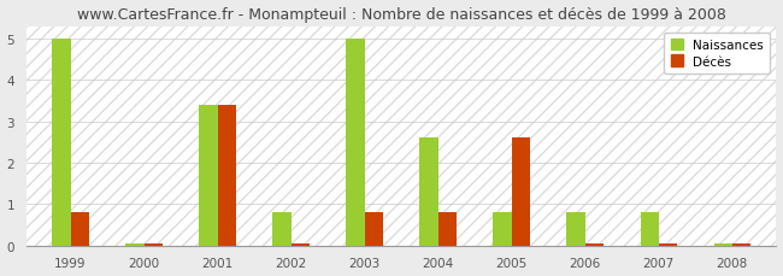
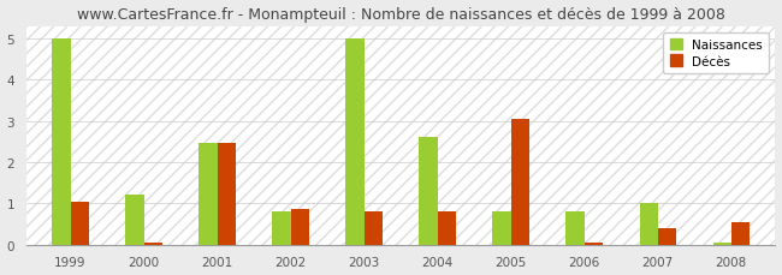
Décès/1999: 0.80 -> 1.05
Naissances/2000: 0.05 -> 1.20
Naissances/2001: 3.40 -> 2.45
Décès/2001: 3.40 -> 2.45
Décès/2002: 0.05 -> 0.85
Décès/2005: 2.60 -> 3.05
Naissances/2007: 0.80 -> 1.00
Décès/2007: 0.05 -> 0.40
Décès/2008: 0.05 -> 0.55
